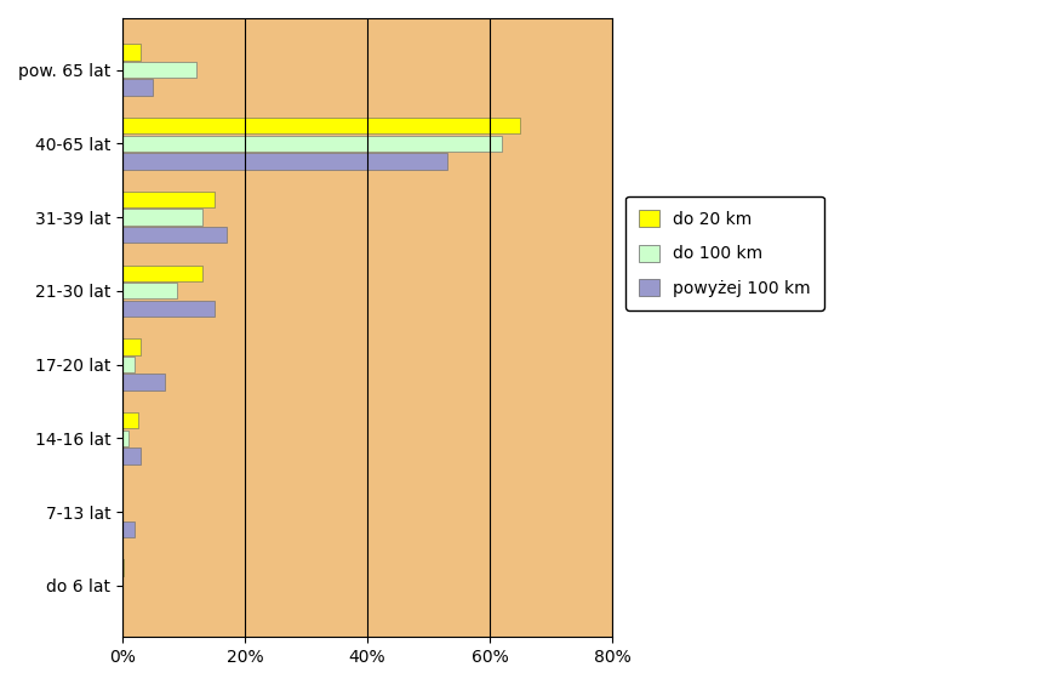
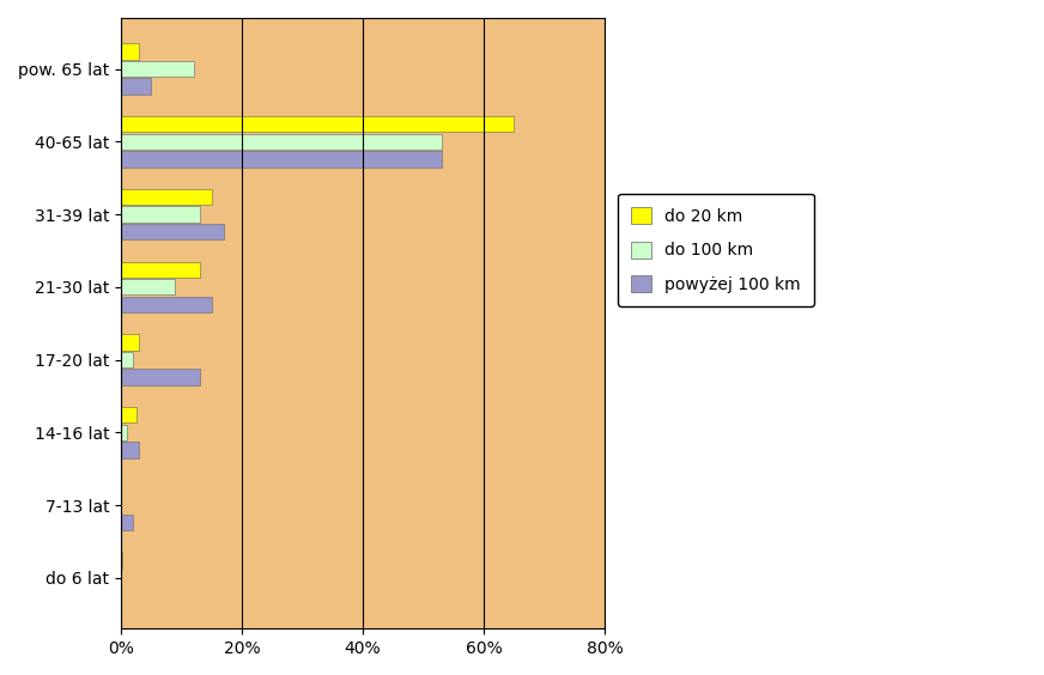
do 100 km/40-65 lat: 62% -> 53%
powyżej 100 km/17-20 lat: 7% -> 13%
